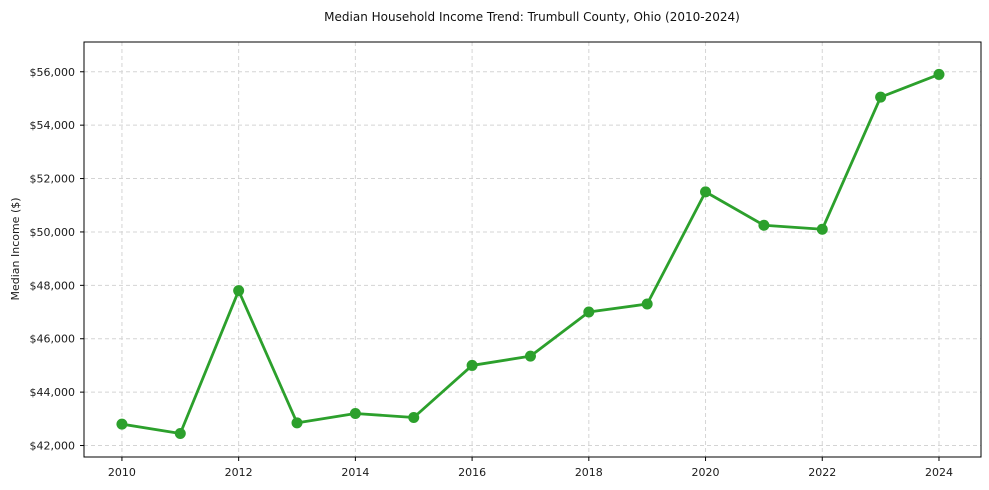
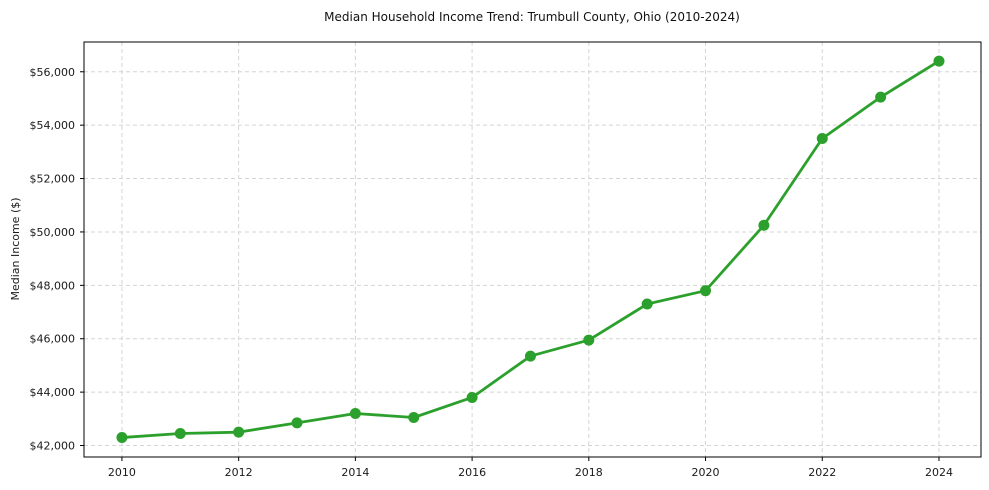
2010: $42800 -> $42300
2012: $47800 -> $42500
2016: $45000 -> $43800
2018: $47000 -> $46000
2020: $51500 -> $47800
2022: $50100 -> $53500
2024: $55900 -> $56400
